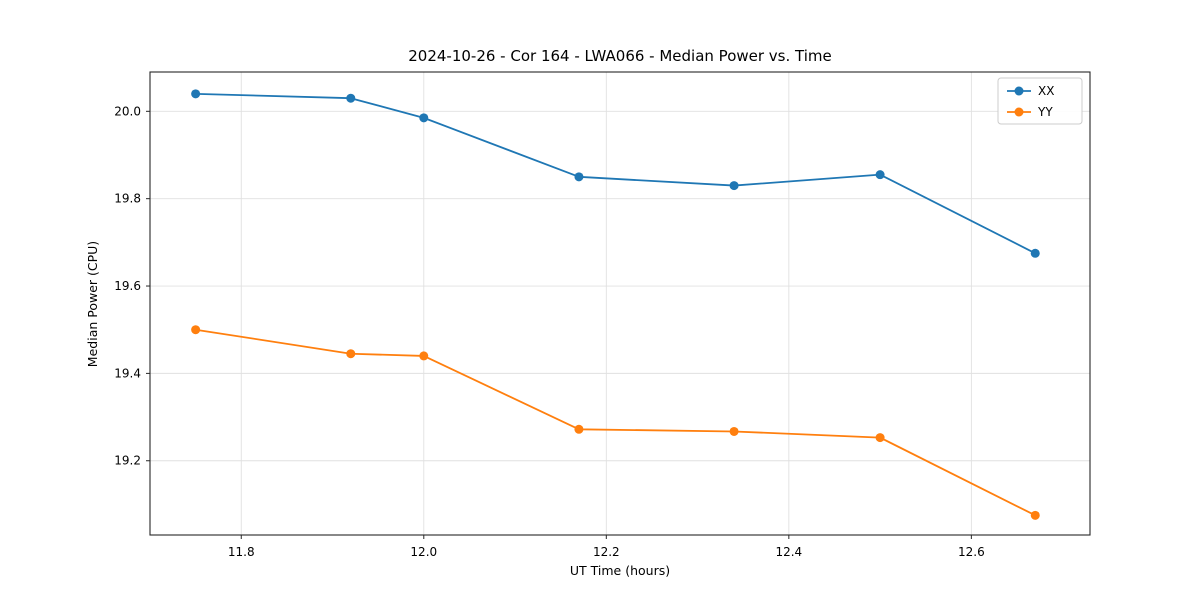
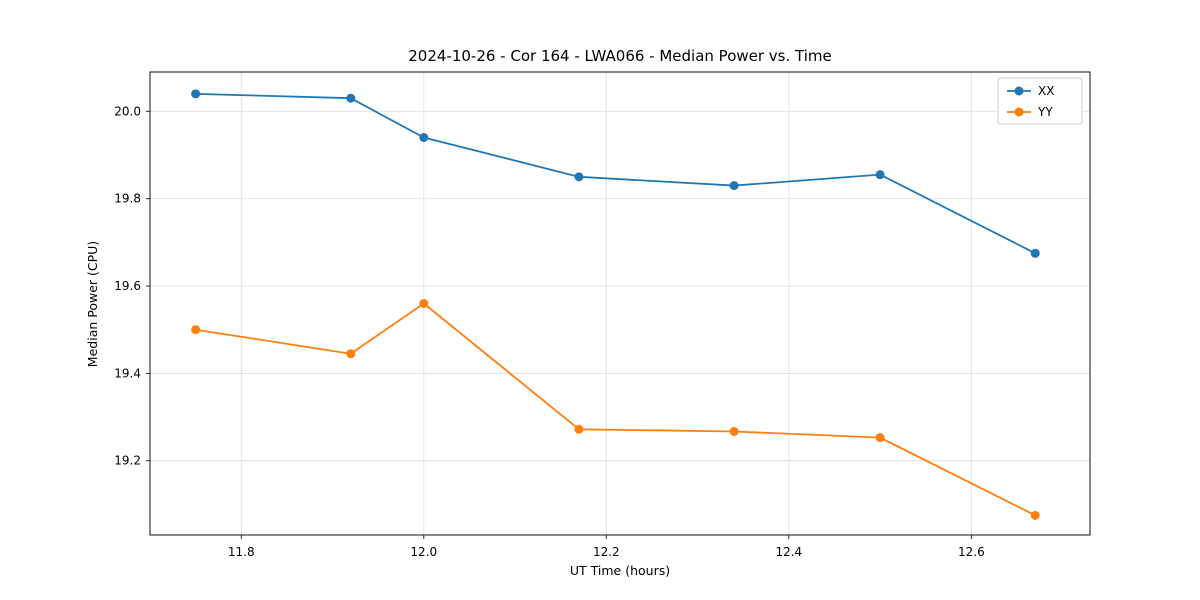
XX/12.0: 19.98 -> 19.94
YY/12.0: 19.44 -> 19.56
